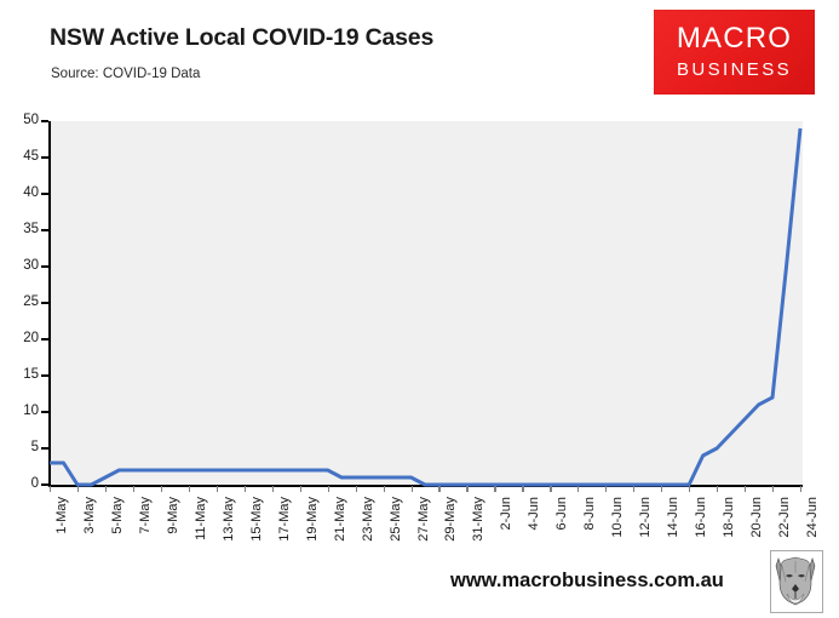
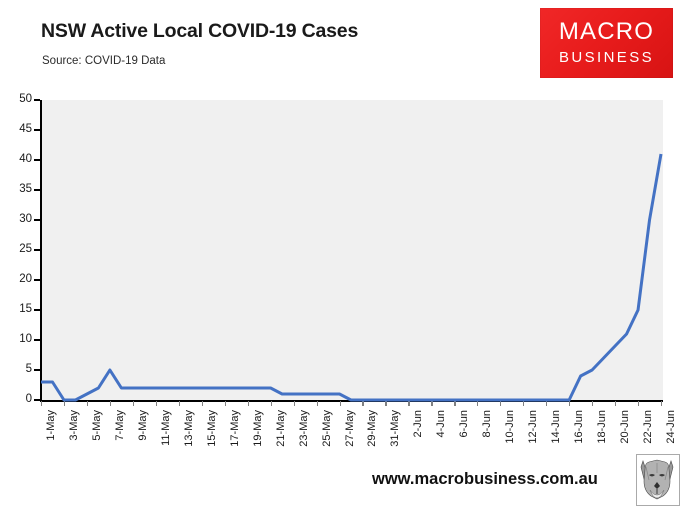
7-May: 2 -> 5
22-Jun: 12 -> 15
24-Jun: 49 -> 41
